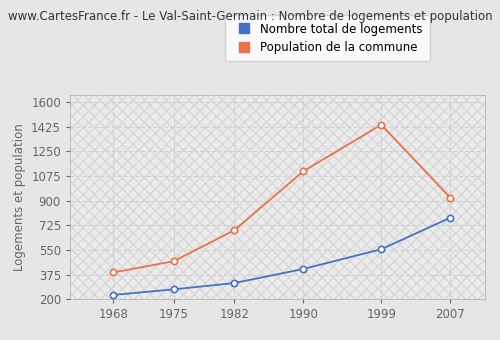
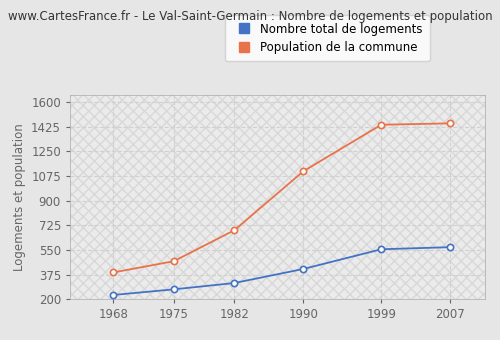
Nombre total de logements/2007: 780 -> 570
Population de la commune/2007: 920 -> 1450
